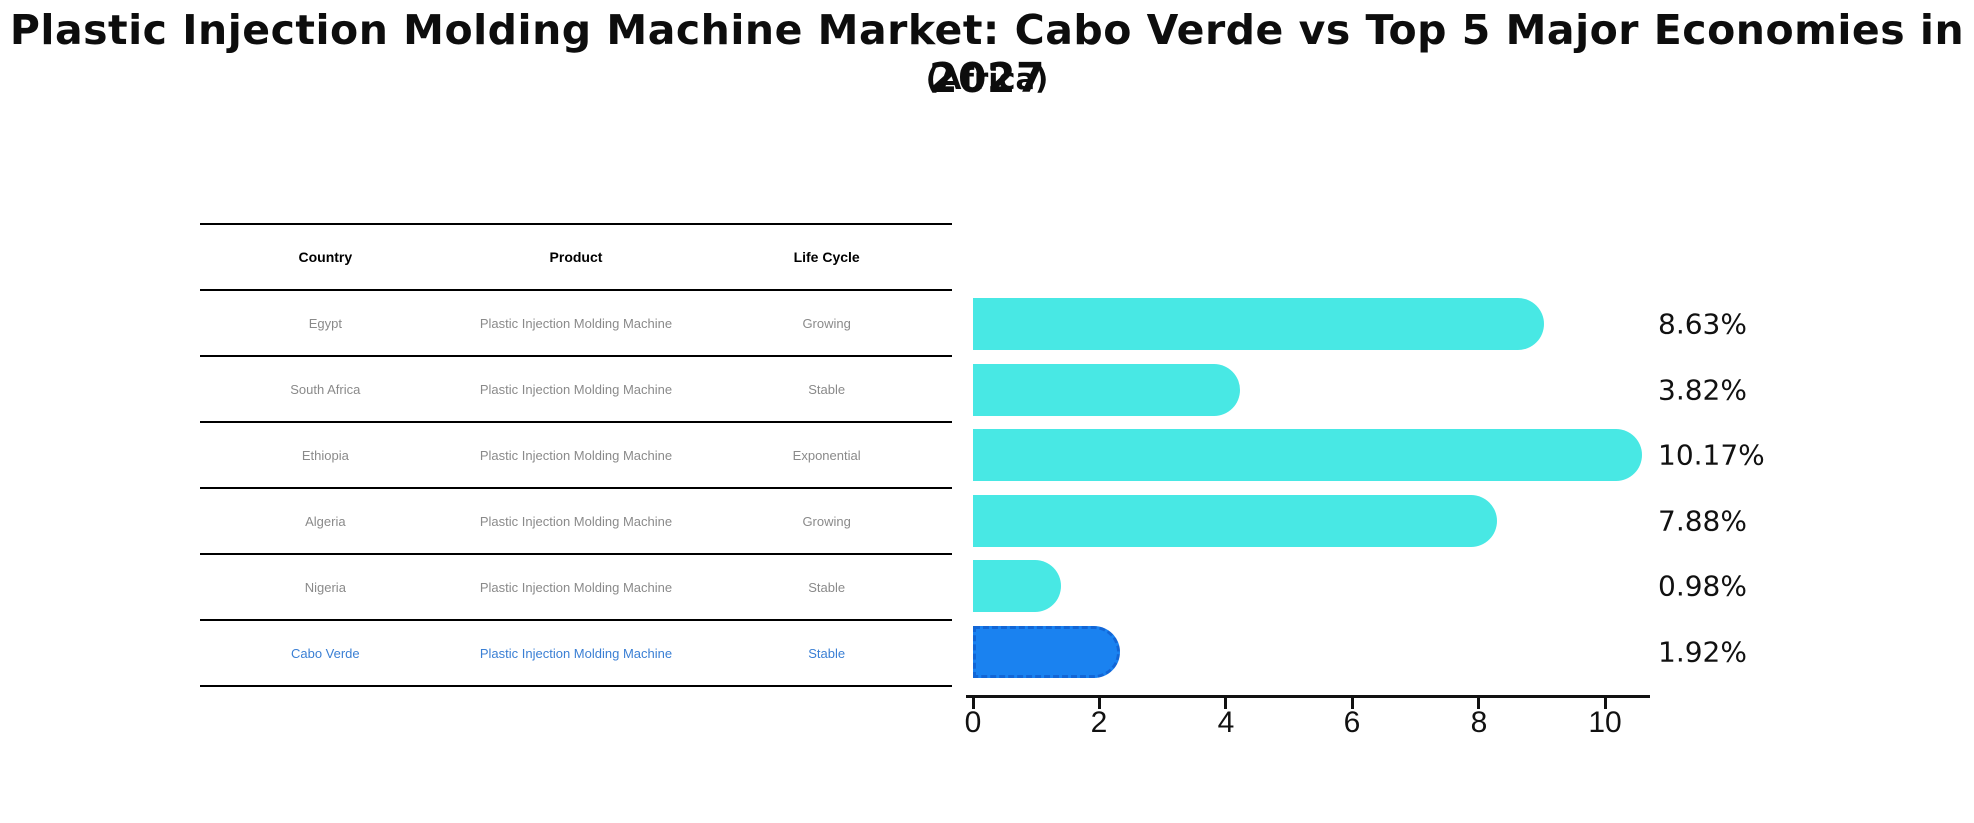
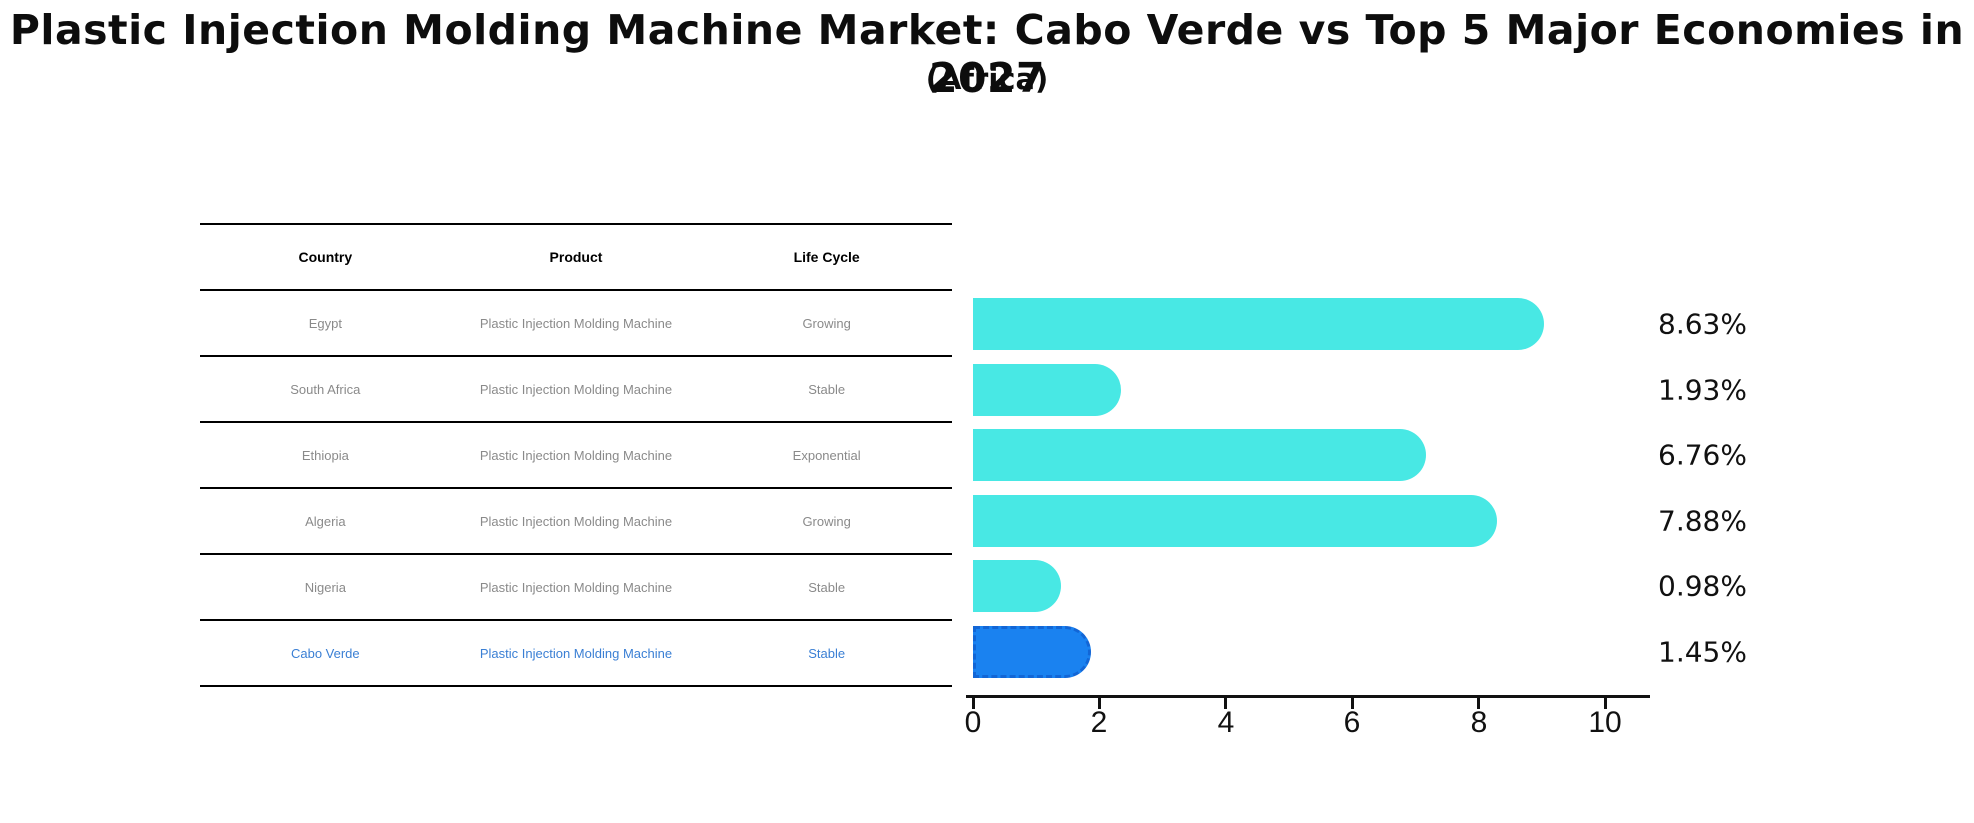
South Africa: 3.82% -> 1.93%
Ethiopia: 10.17% -> 6.76%
Cabo Verde: 1.92% -> 1.45%
